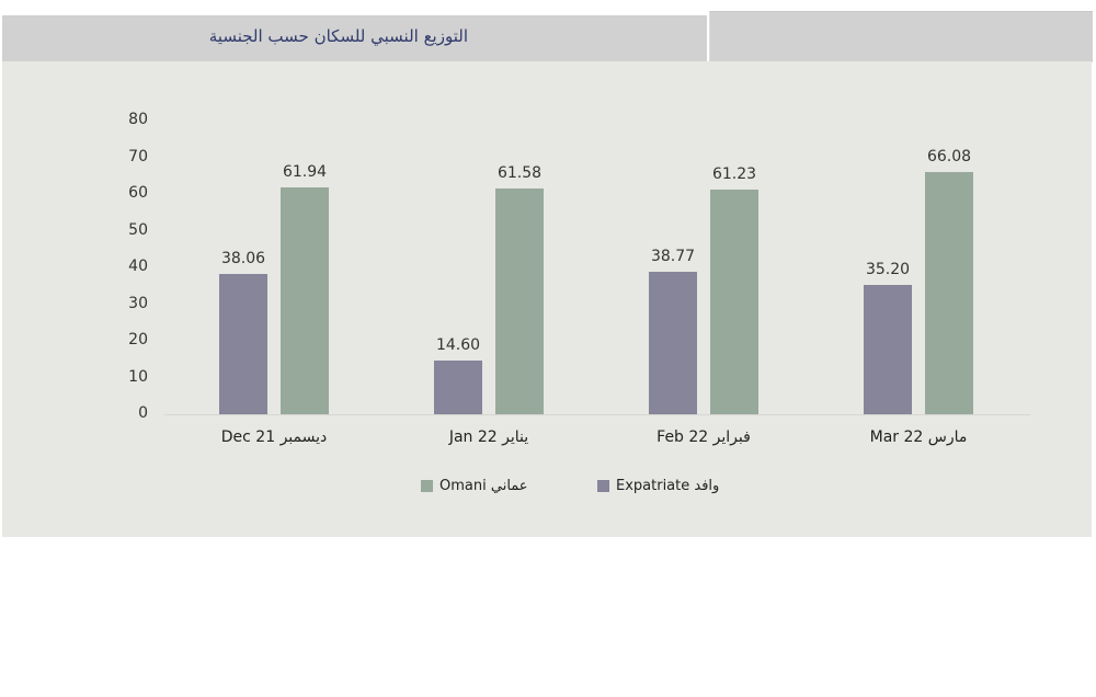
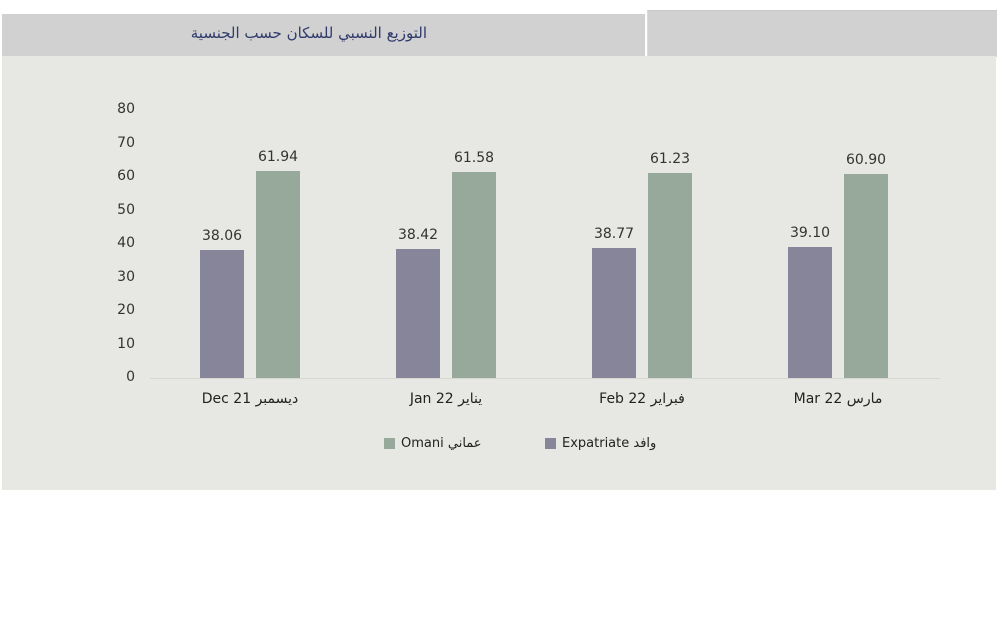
Expatriate وافد/Jan 22 يناير: 14.60 -> 38.42
Expatriate وافد/Mar 22 مارس: 35.20 -> 39.10
Omani عماني/Mar 22 مارس: 66.08 -> 60.90
